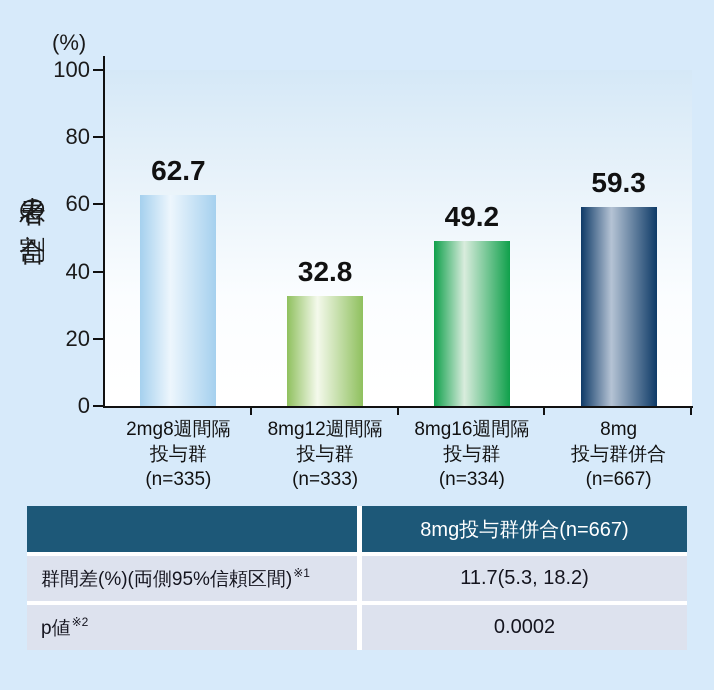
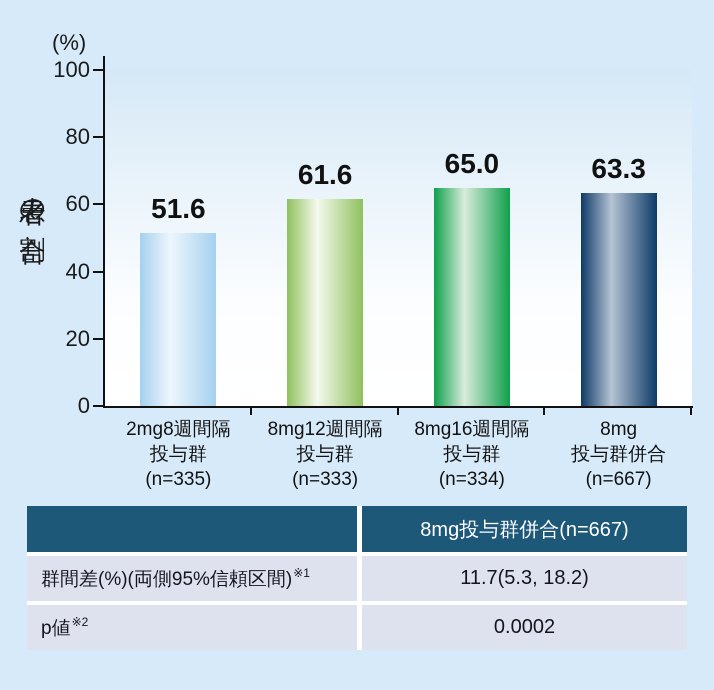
2mg8週間隔 投与群 (n=335): 62.7 -> 51.6
8mg12週間隔 投与群 (n=333): 32.8 -> 61.6
8mg16週間隔 投与群 (n=334): 49.2 -> 65.0
8mg 投与群併合 (n=667): 59.3 -> 63.3
